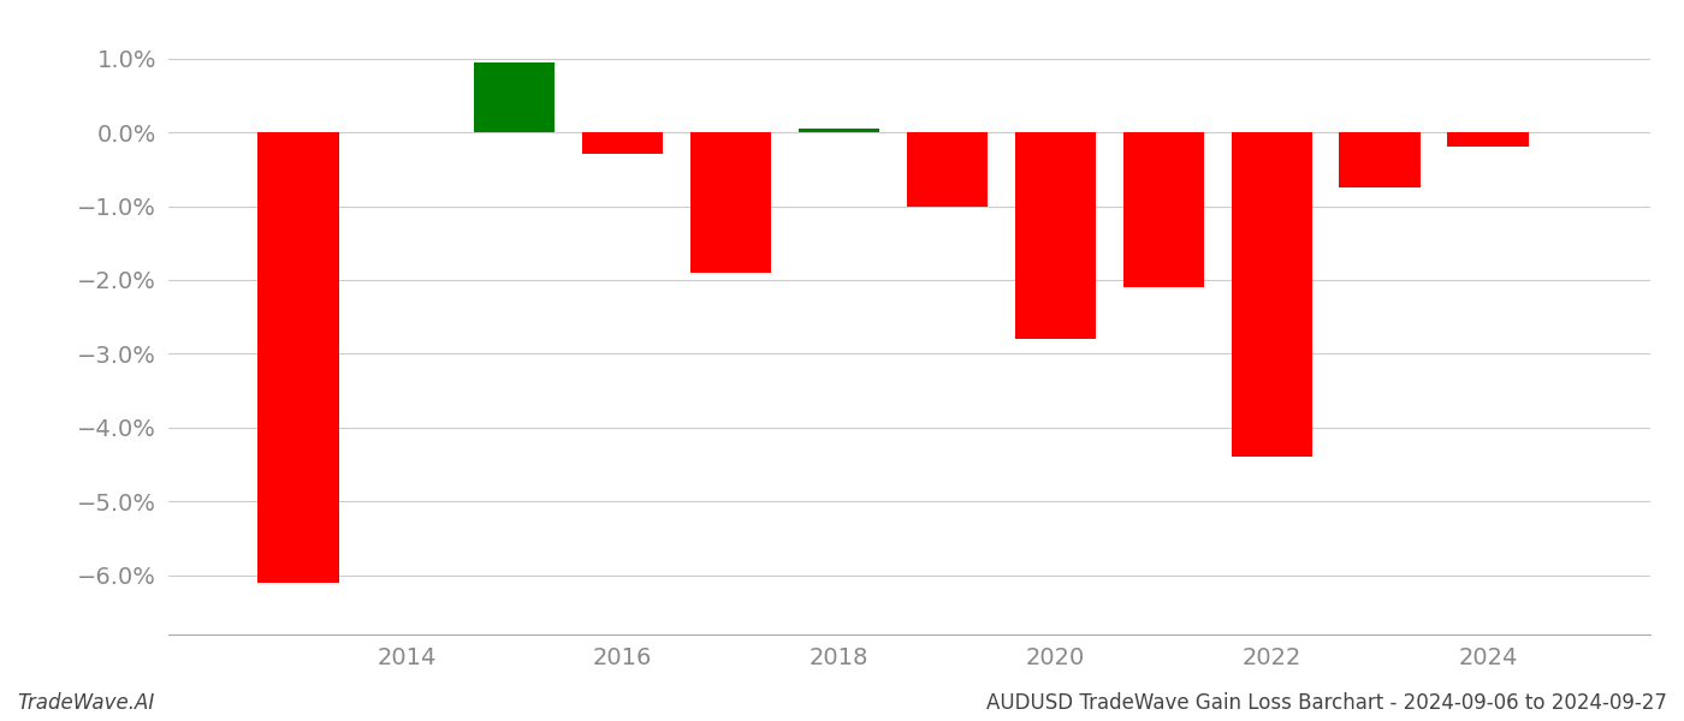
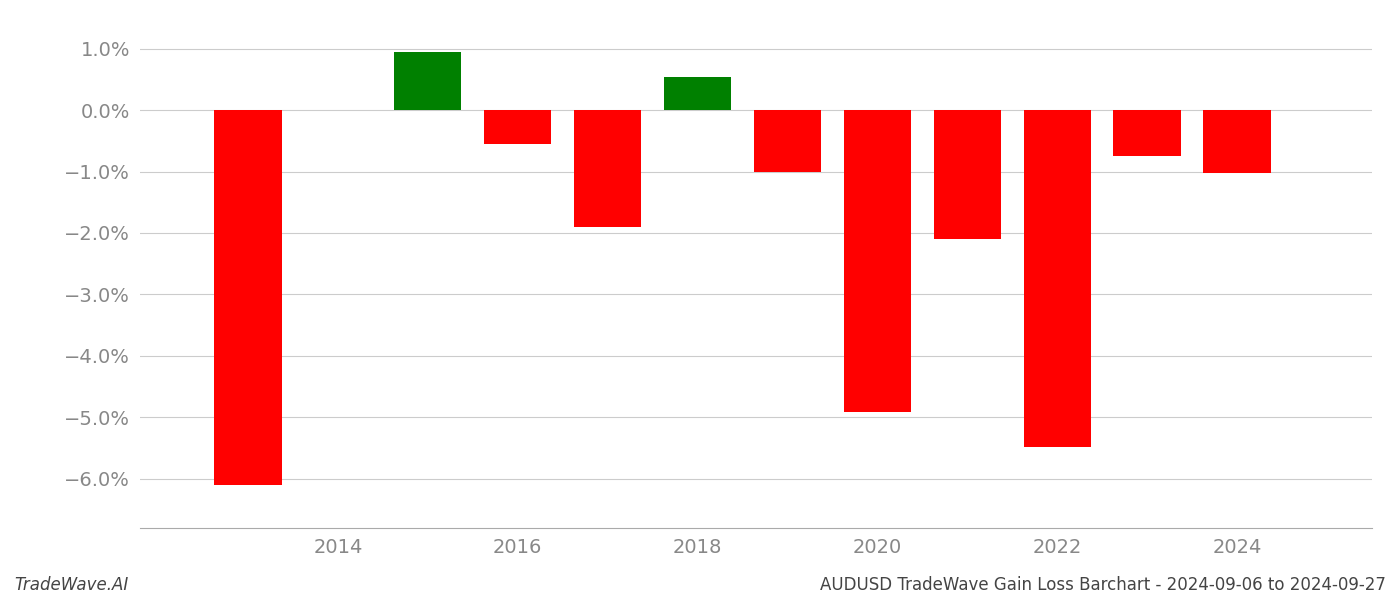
2016: -0.30% -> -0.56%
2018: 0.05% -> 0.54%
2020: -2.80% -> -4.92%
2022: -4.40% -> -5.48%
2024: -0.20% -> -1.02%
